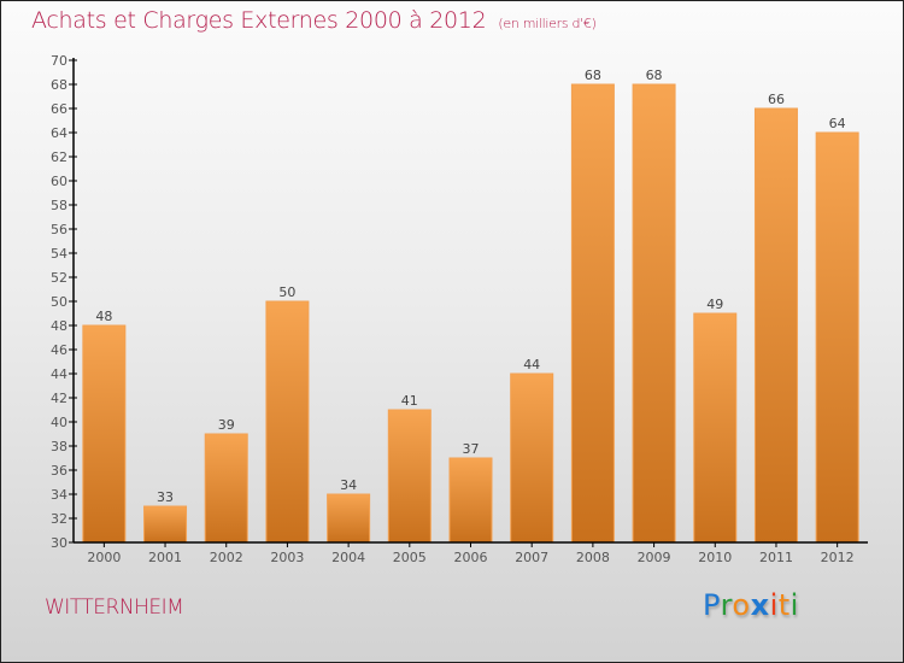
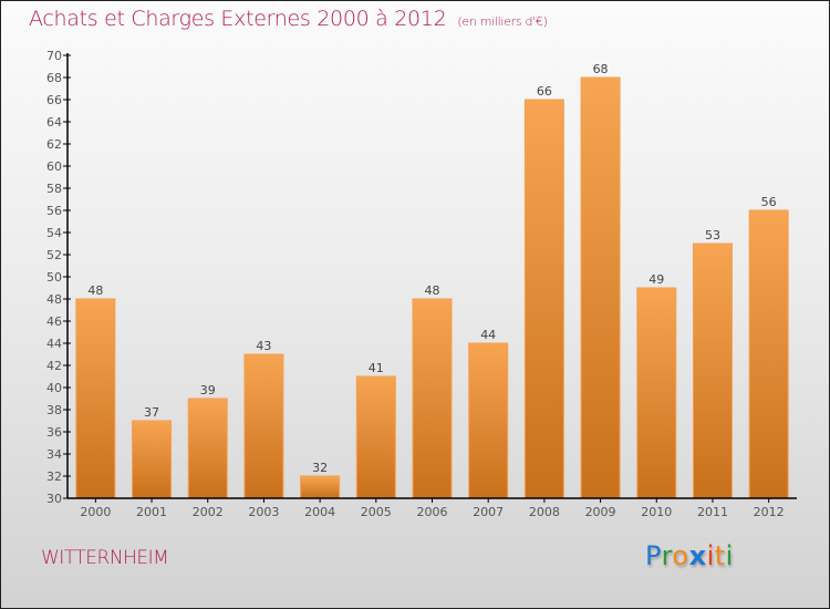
2001: 33 -> 37
2003: 50 -> 43
2004: 34 -> 32
2006: 37 -> 48
2008: 68 -> 66
2011: 66 -> 53
2012: 64 -> 56
